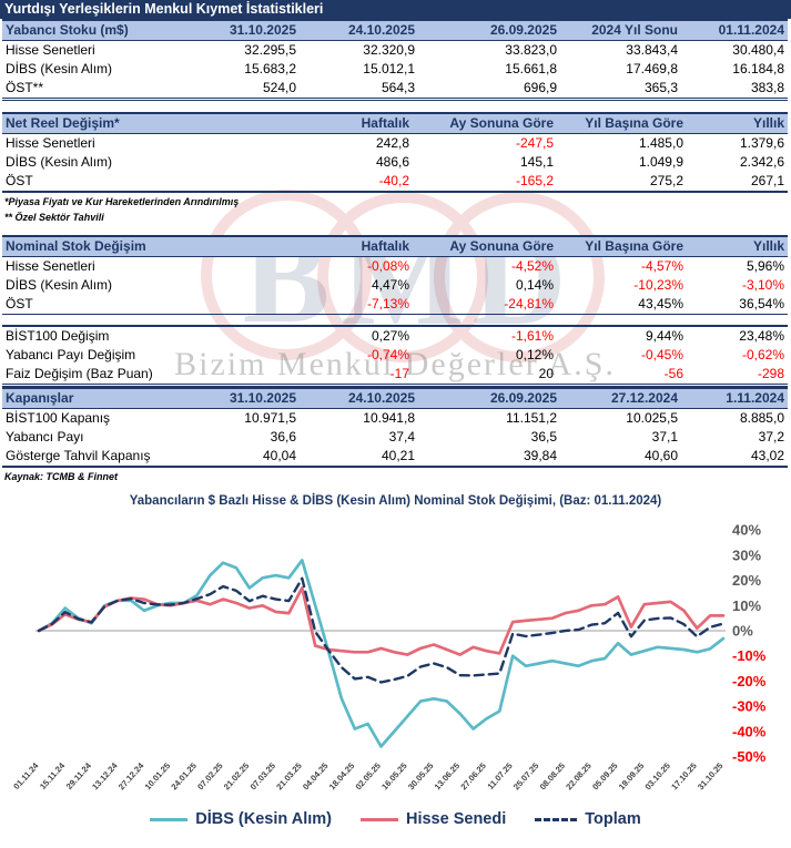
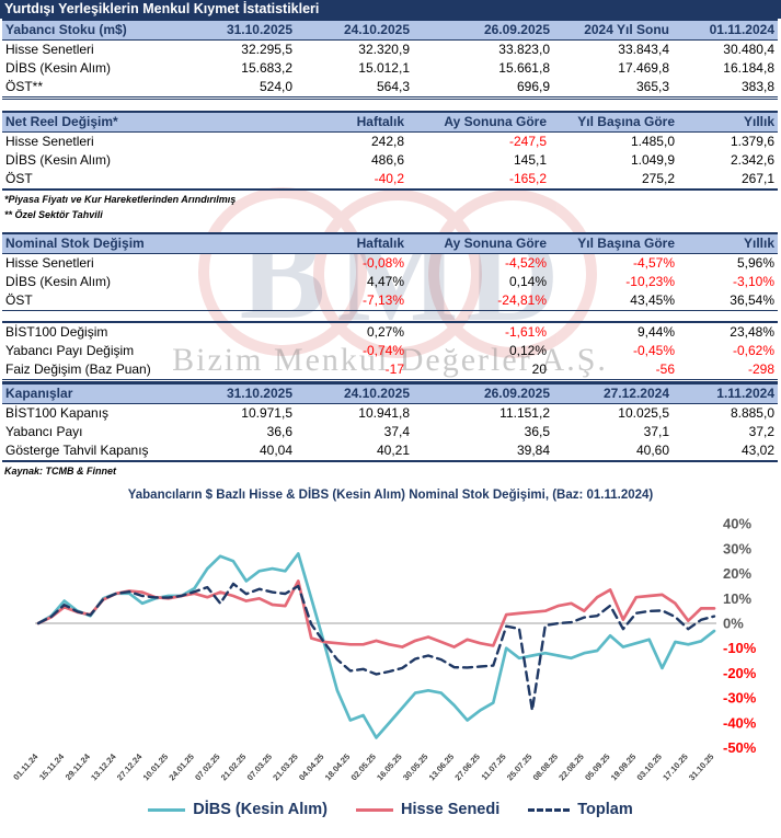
Toplam/07.02.25: 18% -> 8%
Toplam/21.03.25: 21% -> 15%
Toplam/25.07.25: -2% -> -35%
Hisse Senedi/22.08.25: 10% -> 5%
DİBS (Kesin Alım)/03.10.25: -7% -> -18%
